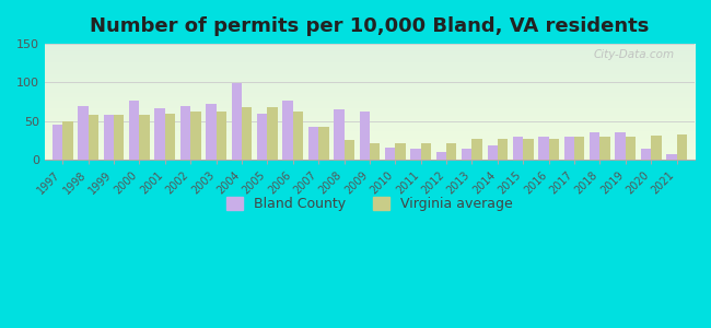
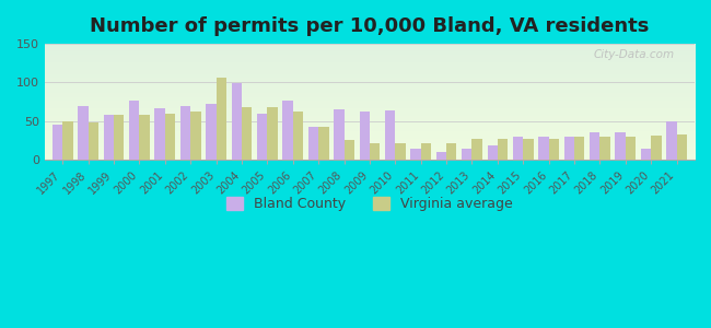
Virginia average/1998: 58 -> 48
Virginia average/2003: 63 -> 106
Bland County/2010: 16 -> 64
Bland County/2021: 8 -> 50
